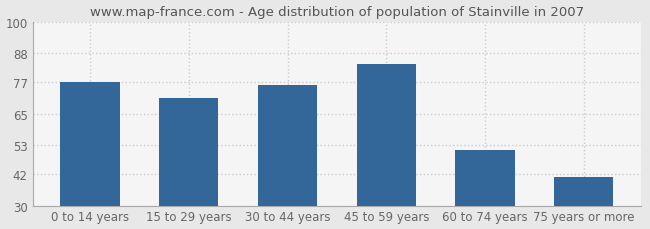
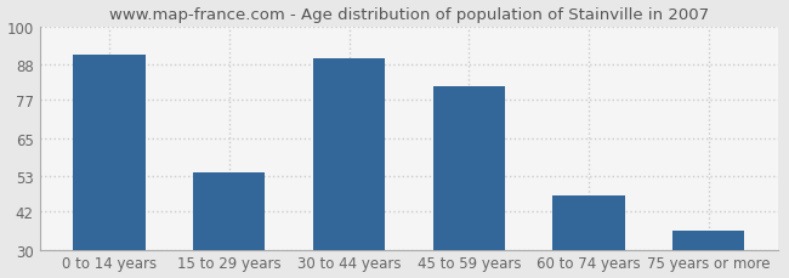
0 to 14 years: 77 -> 91
15 to 29 years: 71 -> 54
30 to 44 years: 76 -> 90
45 to 59 years: 84 -> 81
60 to 74 years: 51 -> 47
75 years or more: 41 -> 36
